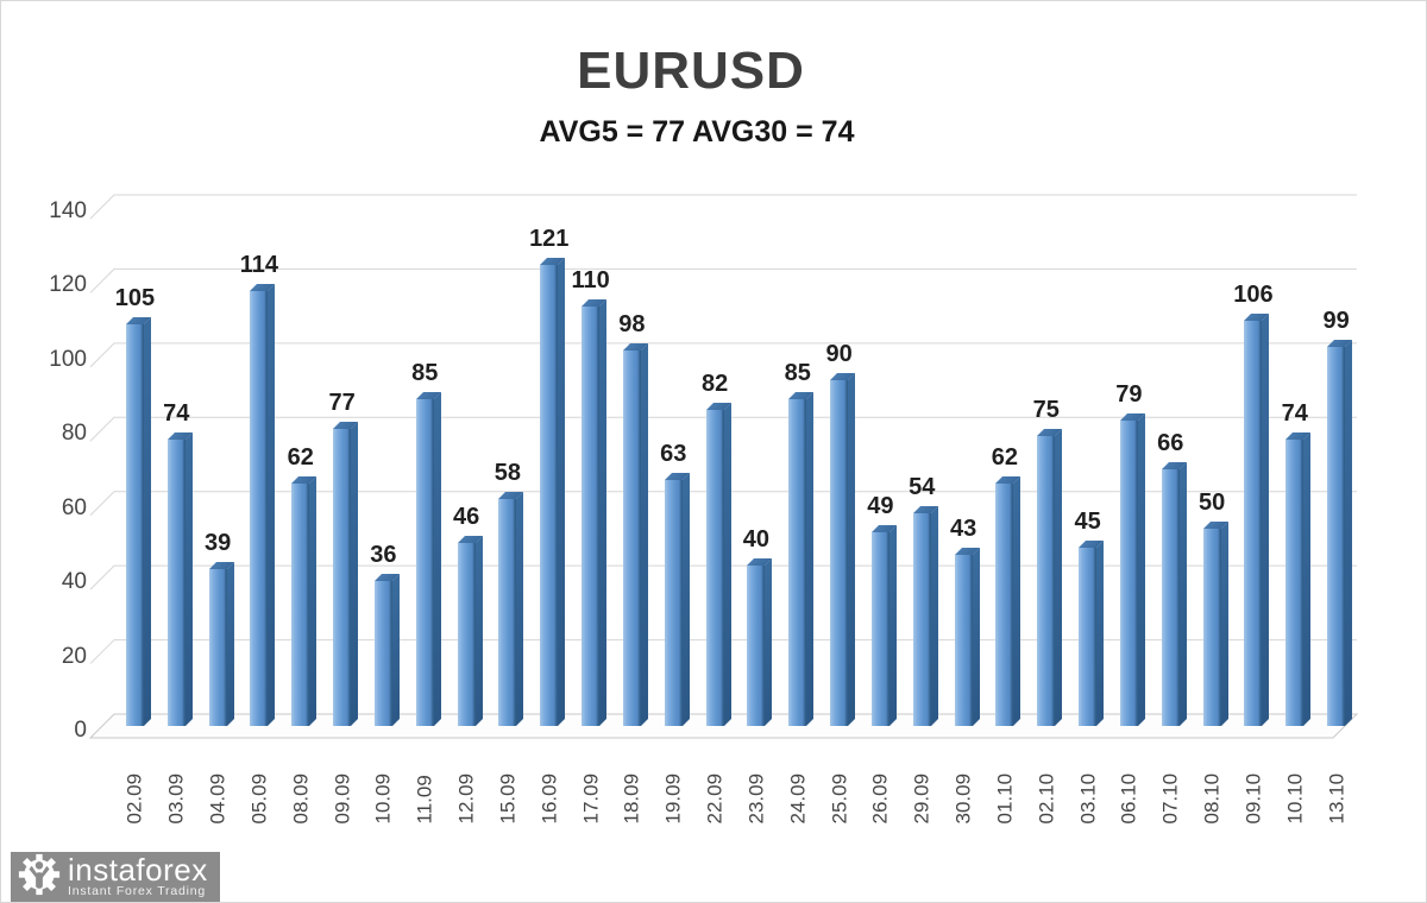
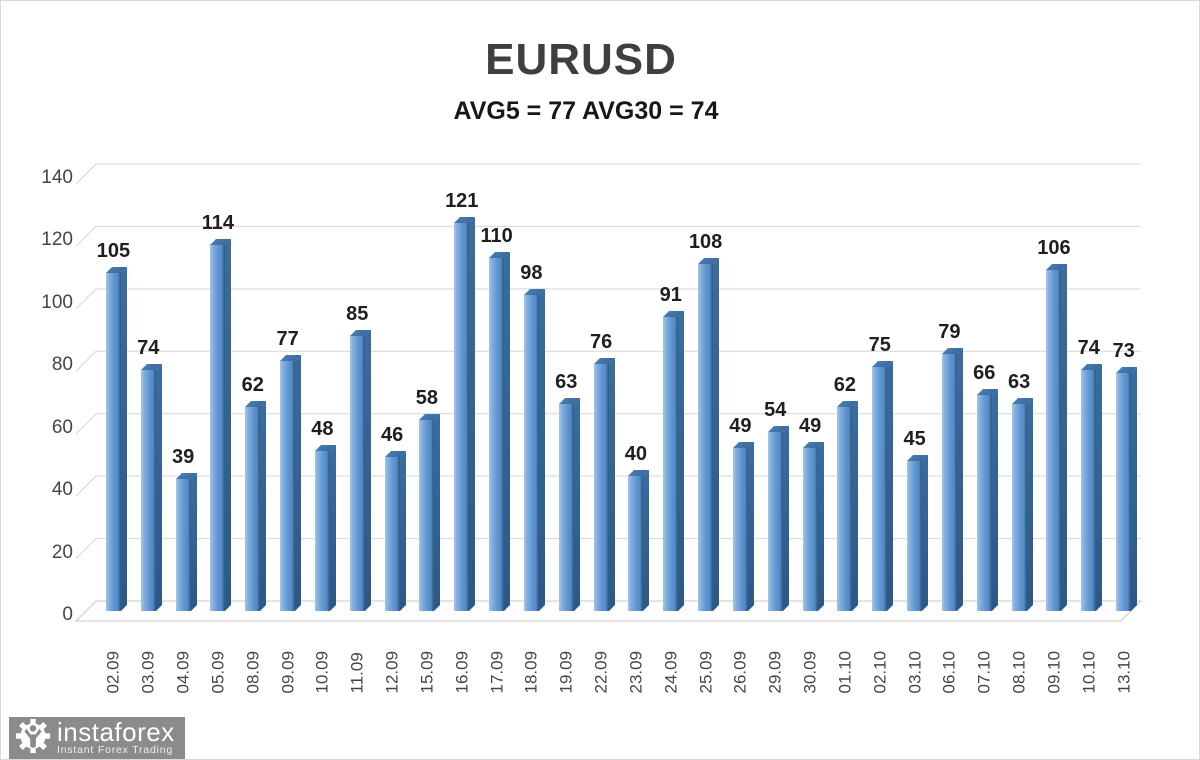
10.09: 36 -> 48
22.09: 82 -> 76
24.09: 85 -> 91
25.09: 90 -> 108
30.09: 43 -> 49
08.10: 50 -> 63
13.10: 99 -> 73
